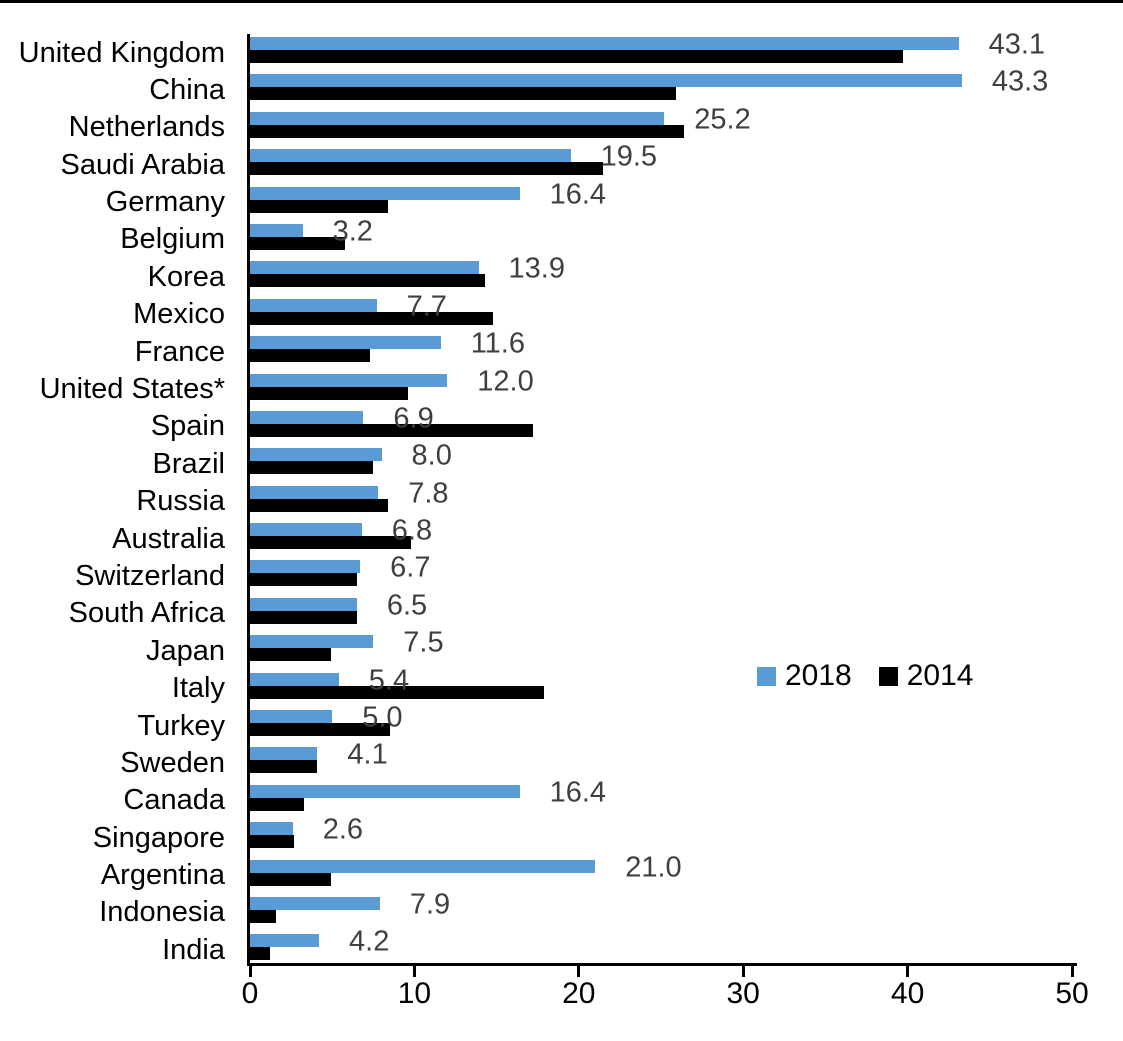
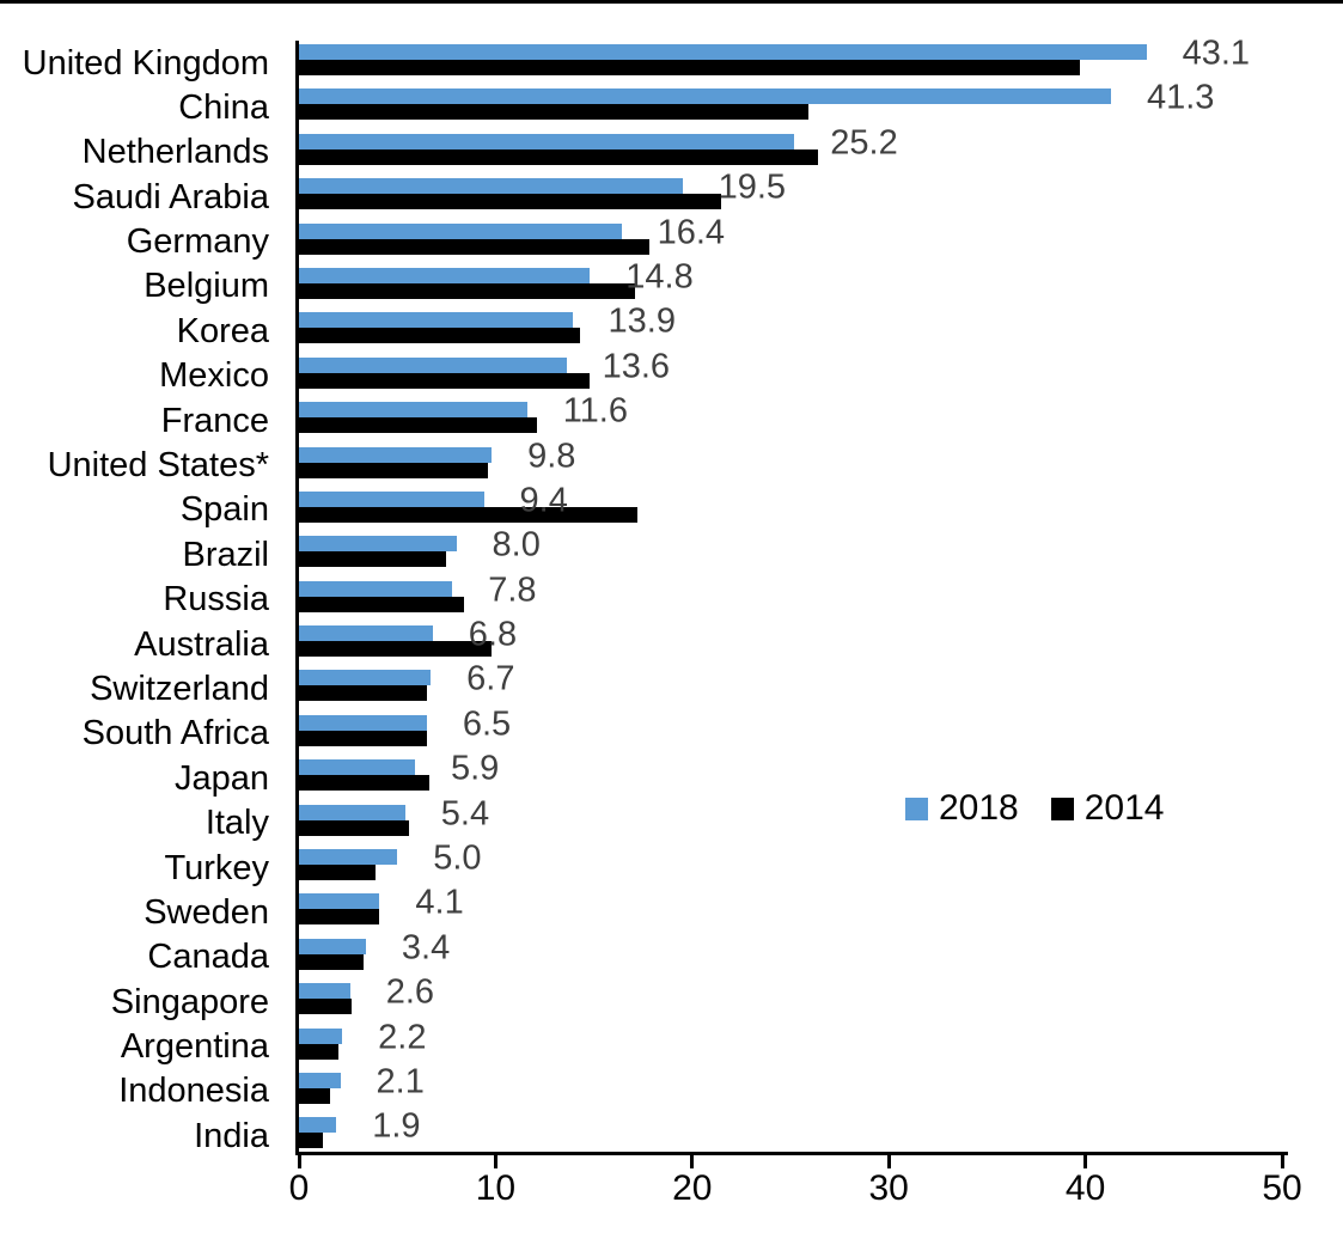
2018/China: 43.3 -> 41.3
2014/Germany: 8.4 -> 17.8
2018/Belgium: 3.2 -> 14.8
2014/Belgium: 5.8 -> 17.1
2018/Mexico: 7.7 -> 13.6
2014/France: 7.3 -> 12.1
2018/United States*: 12.0 -> 9.8
2018/Spain: 6.9 -> 9.4
2018/Japan: 7.5 -> 5.9
2014/Japan: 4.9 -> 6.6
2014/Italy: 17.9 -> 5.6
2014/Turkey: 8.5 -> 3.9
2018/Canada: 16.4 -> 3.4
2018/Argentina: 21.0 -> 2.2
2014/Argentina: 4.9 -> 2.0
2018/Indonesia: 7.9 -> 2.1
2018/India: 4.2 -> 1.9
